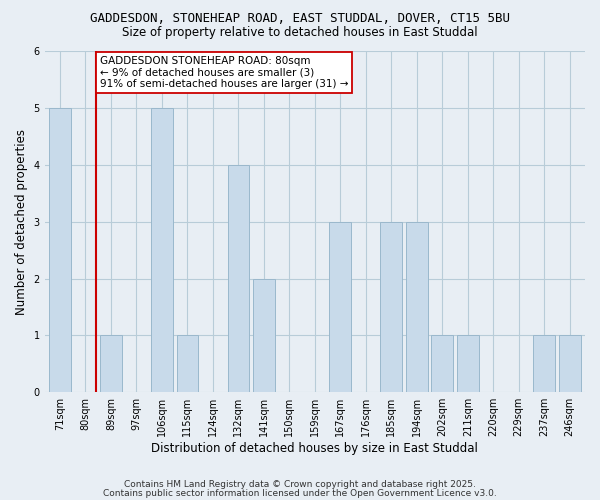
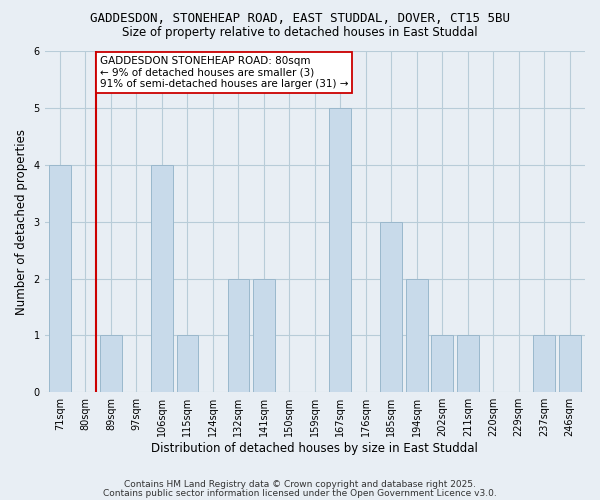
71sqm: 5 -> 4
106sqm: 5 -> 4
132sqm: 4 -> 2
167sqm: 3 -> 5
194sqm: 3 -> 2
